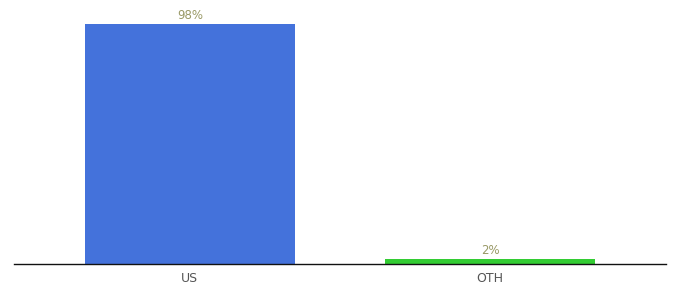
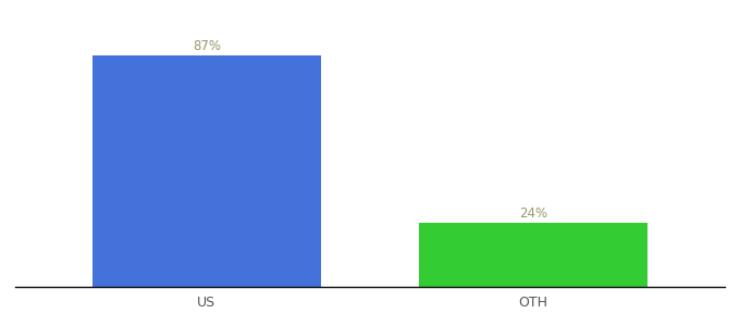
US: 98% -> 87%
OTH: 2% -> 24%
